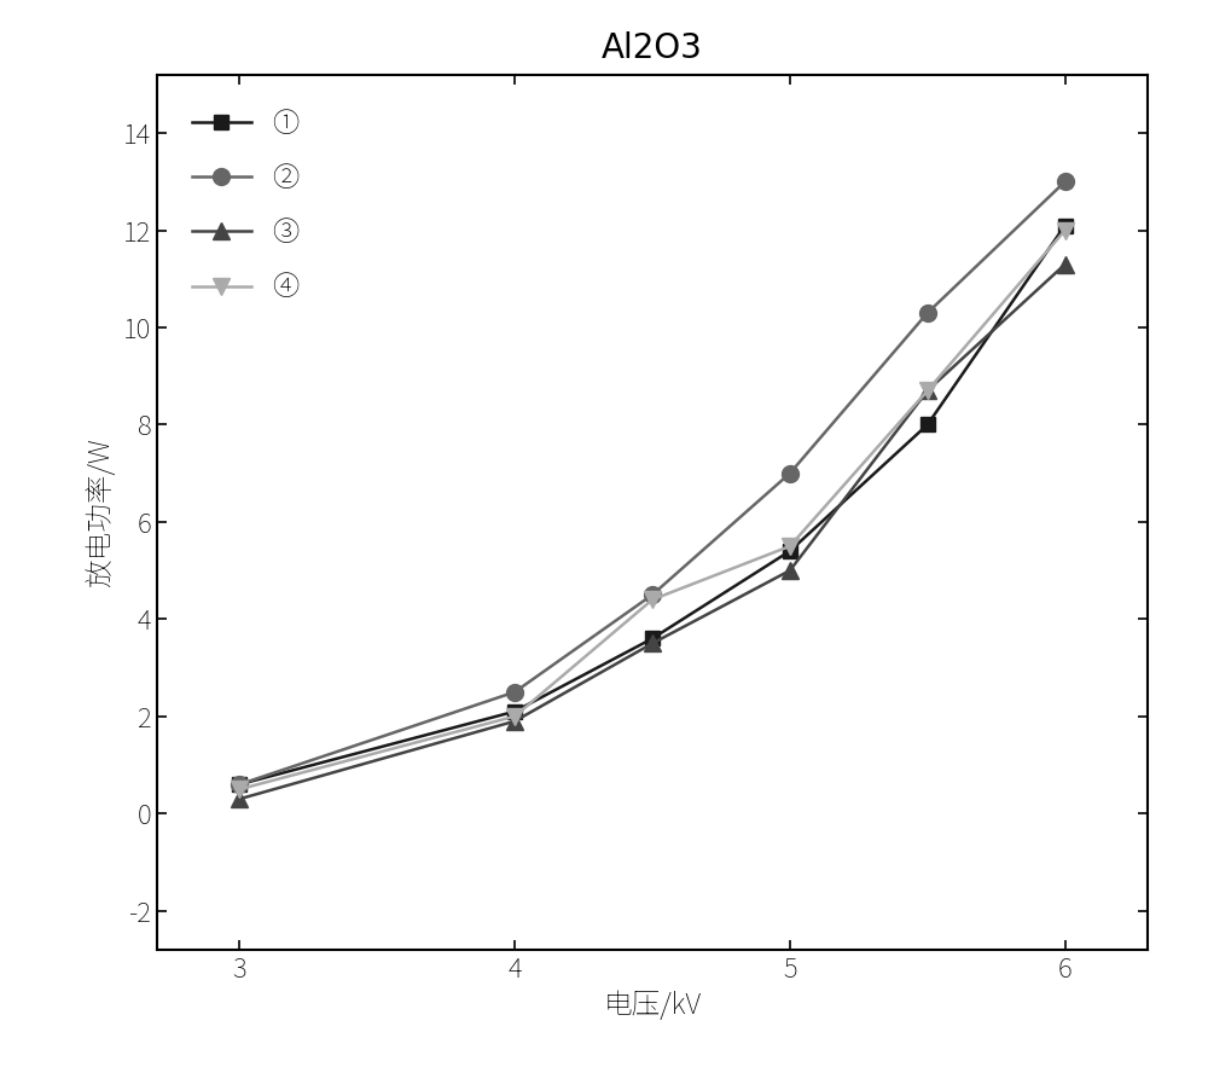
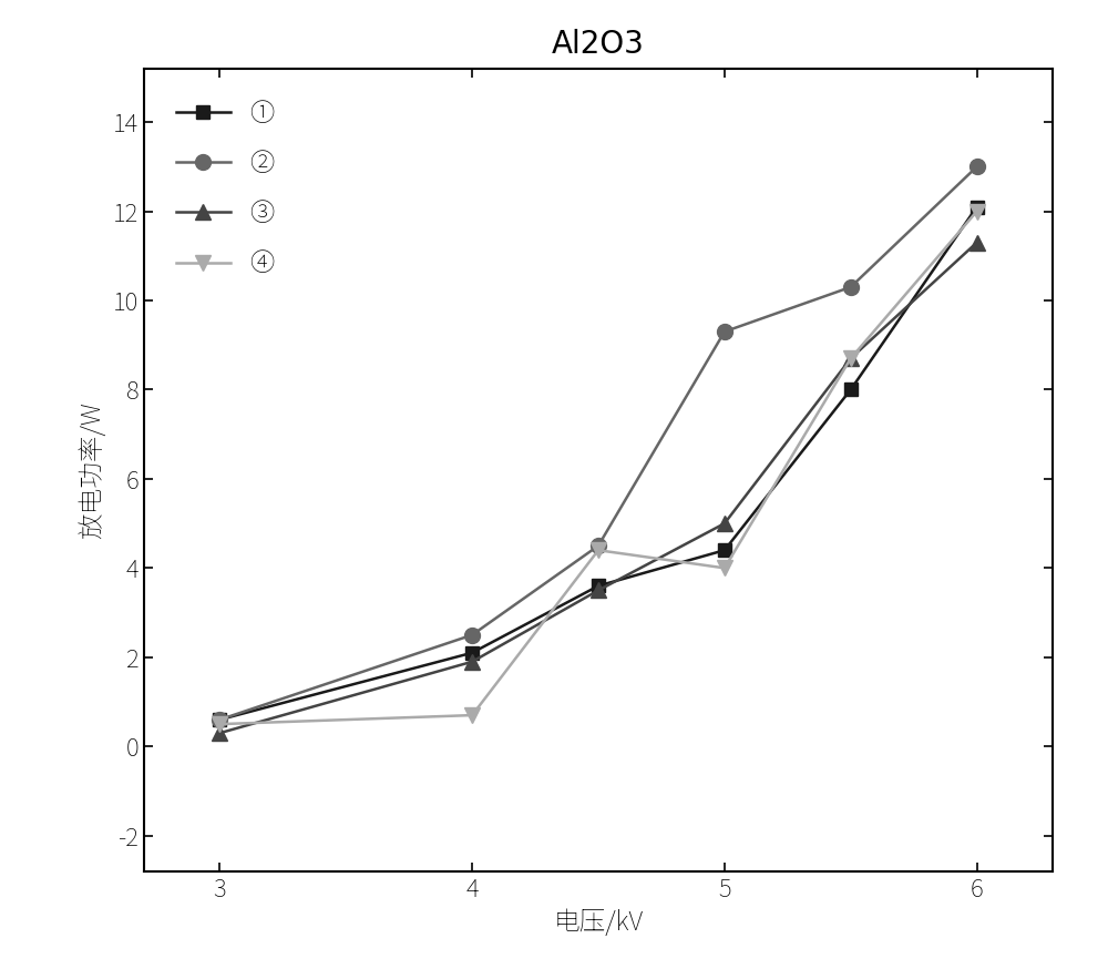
④/4: 2.0 -> 0.7
①/5: 5.4 -> 4.4
②/5: 7.0 -> 9.3
④/5: 5.5 -> 4.0
